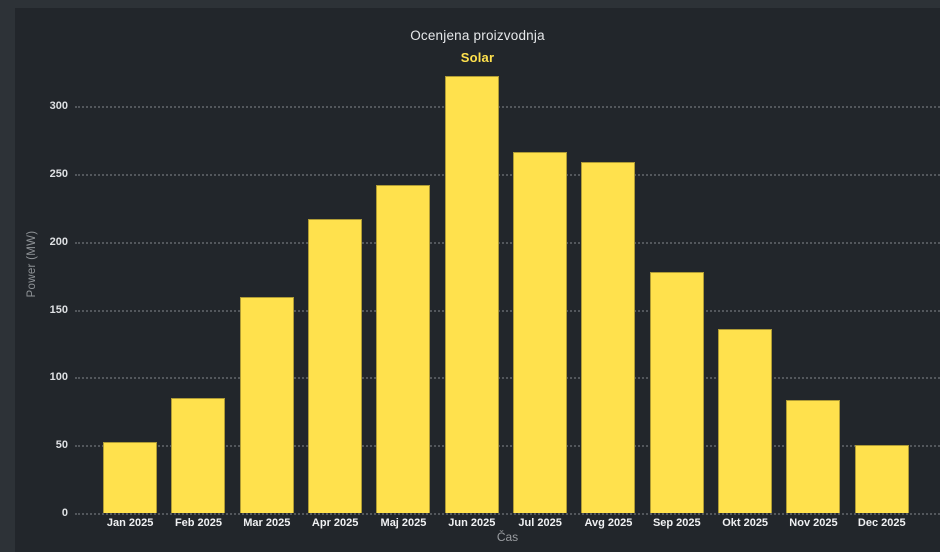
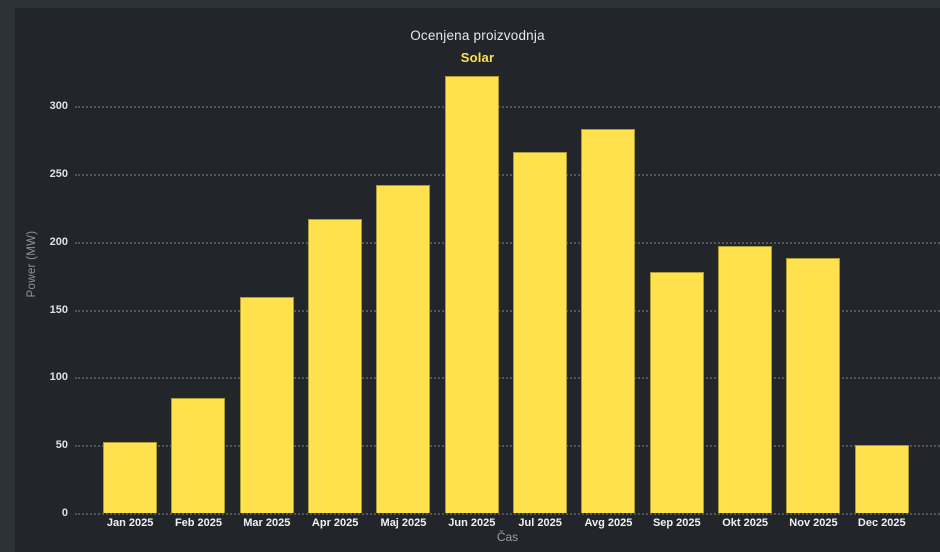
Avg 2025: 259 -> 283
Okt 2025: 136 -> 197
Nov 2025: 83 -> 188
